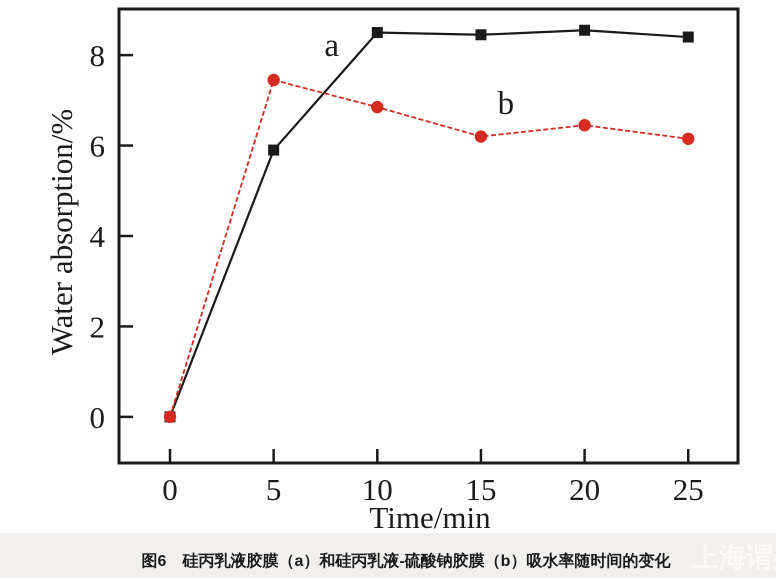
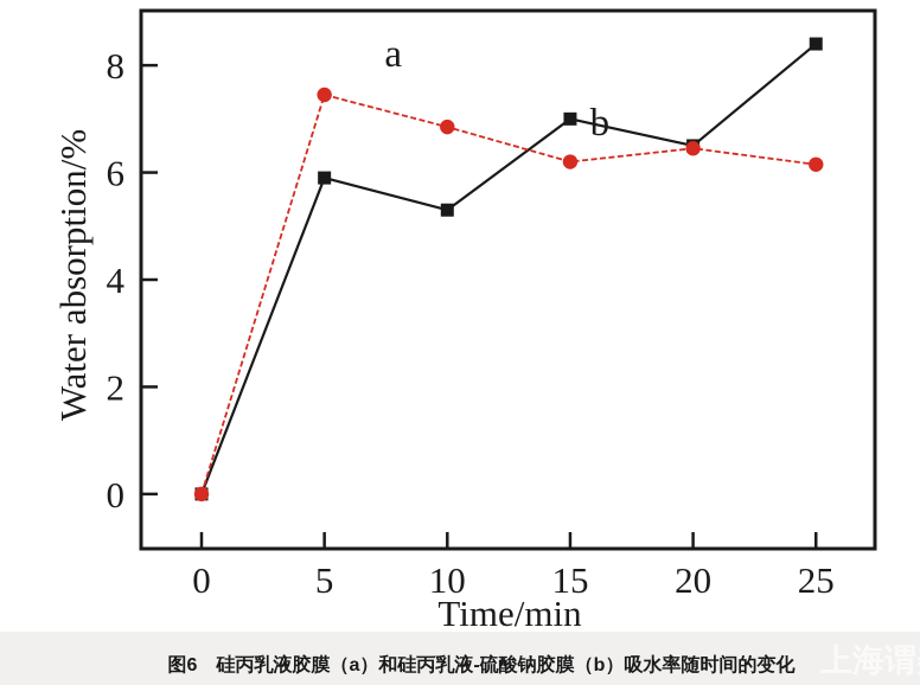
a/10: 8.5 -> 5.3
a/15: 8.4 -> 7.0
a/20: 8.6 -> 6.5
